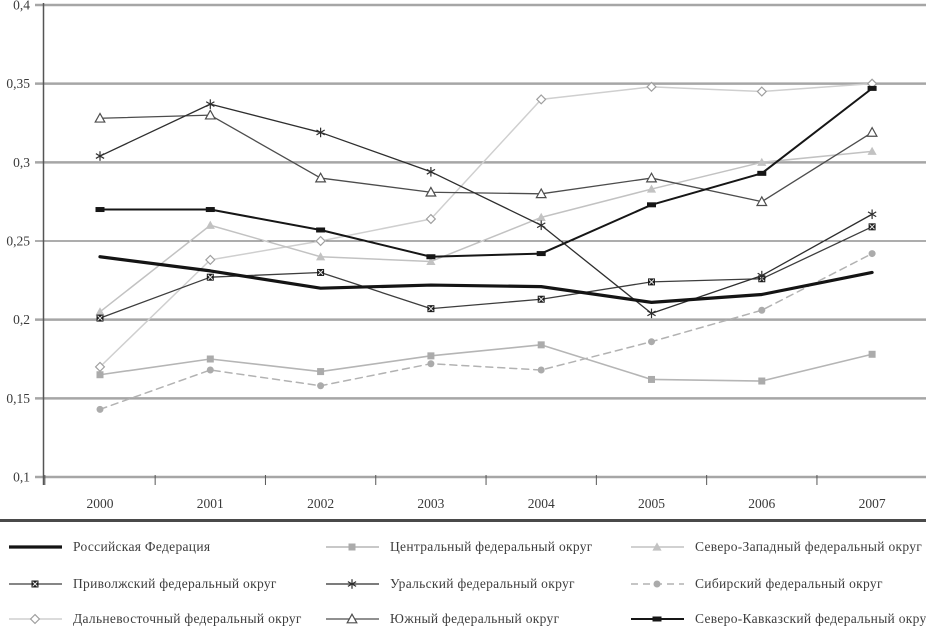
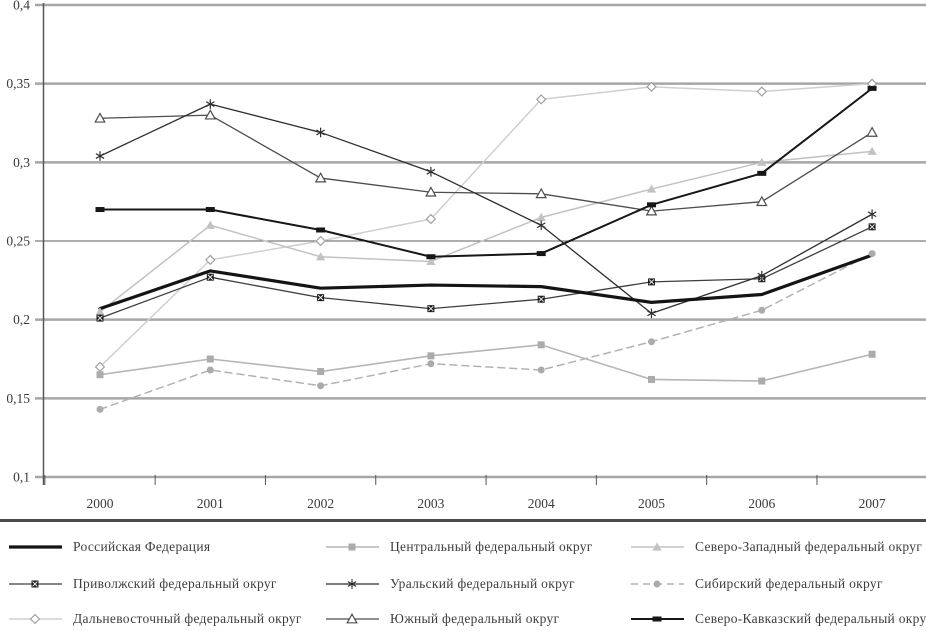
Российская Федерация/2000: 0,24 -> 0,21
Приволжский федеральный округ/2002: 0,23 -> 0,21
Южный федеральный округ/2005: 0,29 -> 0,27
Российская Федерация/2007: 0,23 -> 0,24
